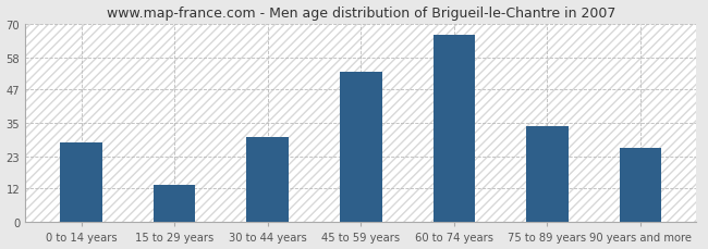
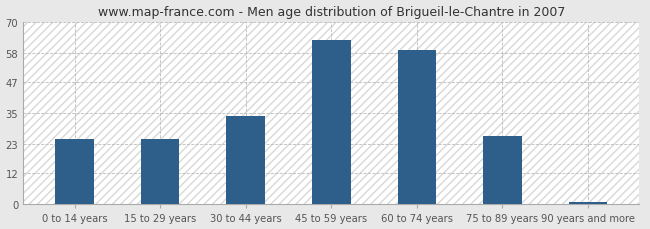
0 to 14 years: 28 -> 25
15 to 29 years: 13 -> 25
30 to 44 years: 30 -> 34
45 to 59 years: 53 -> 63
60 to 74 years: 66 -> 59
75 to 89 years: 34 -> 26
90 years and more: 26 -> 1
